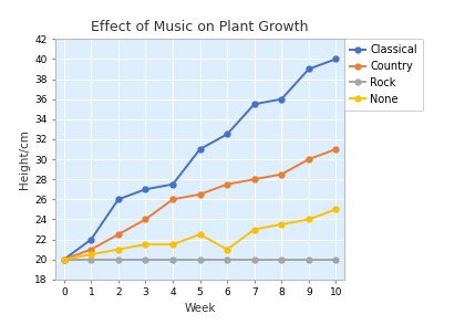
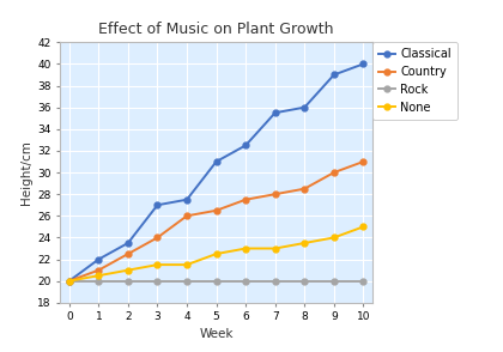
Classical/2: 26.0 -> 23.5
None/6: 21.0 -> 23.0
